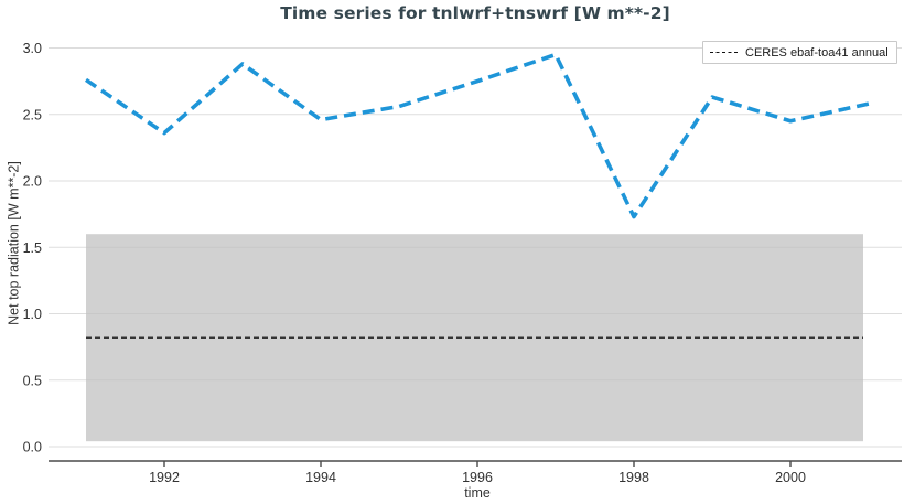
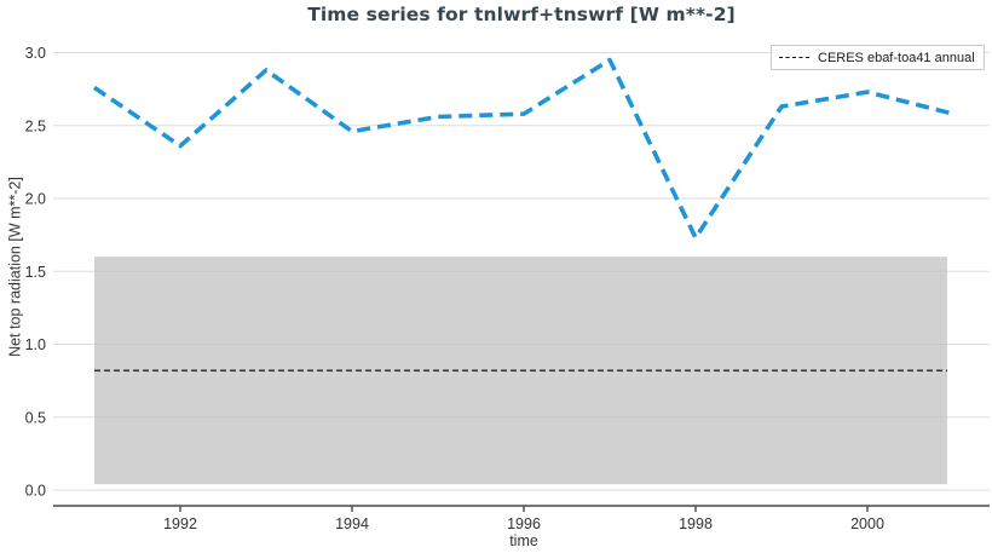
1996: 2.75 -> 2.58
2000: 2.45 -> 2.73
